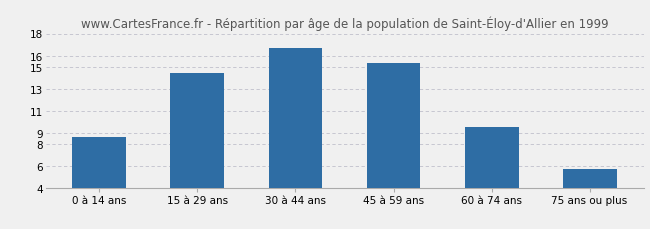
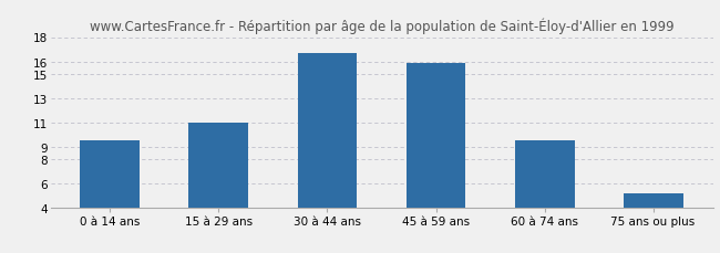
0 à 14 ans: 8.6 -> 9.5
15 à 29 ans: 14.4 -> 11.0
45 à 59 ans: 15.3 -> 15.9
75 ans ou plus: 5.7 -> 5.1
